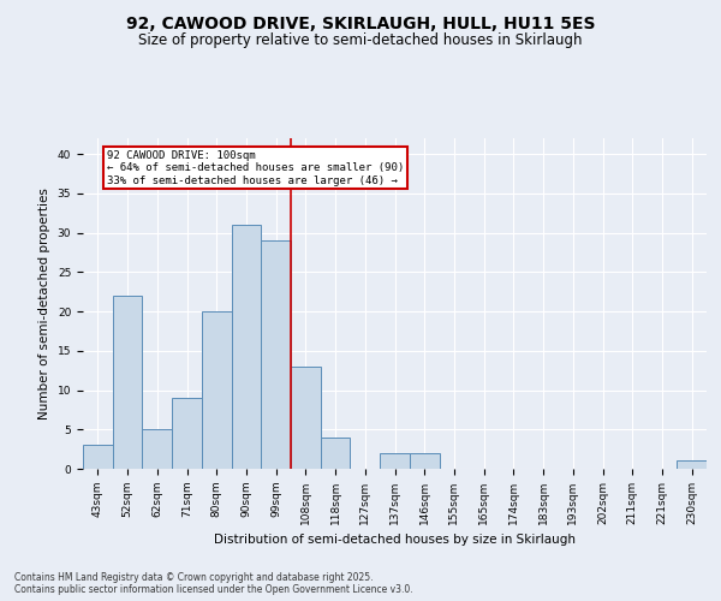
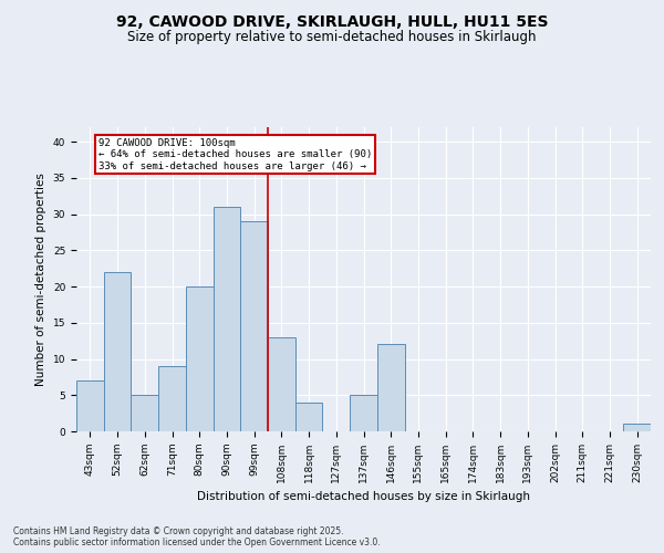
43sqm: 3 -> 7
137sqm: 2 -> 5
146sqm: 2 -> 12
